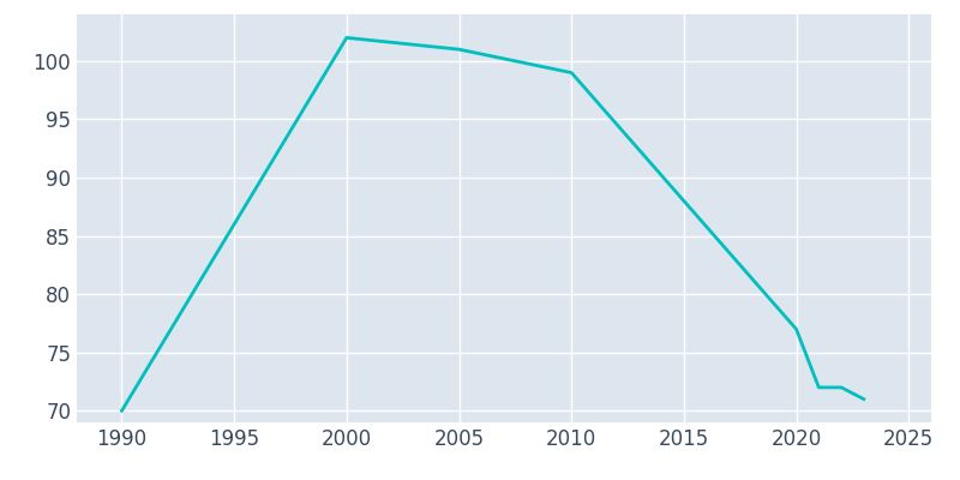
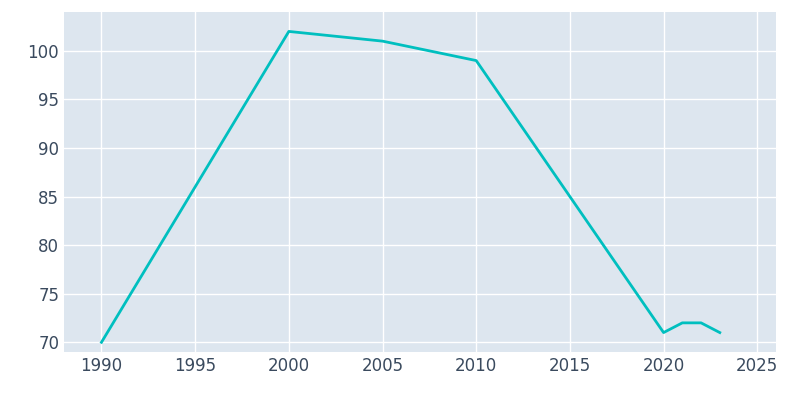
2020: 77 -> 71
